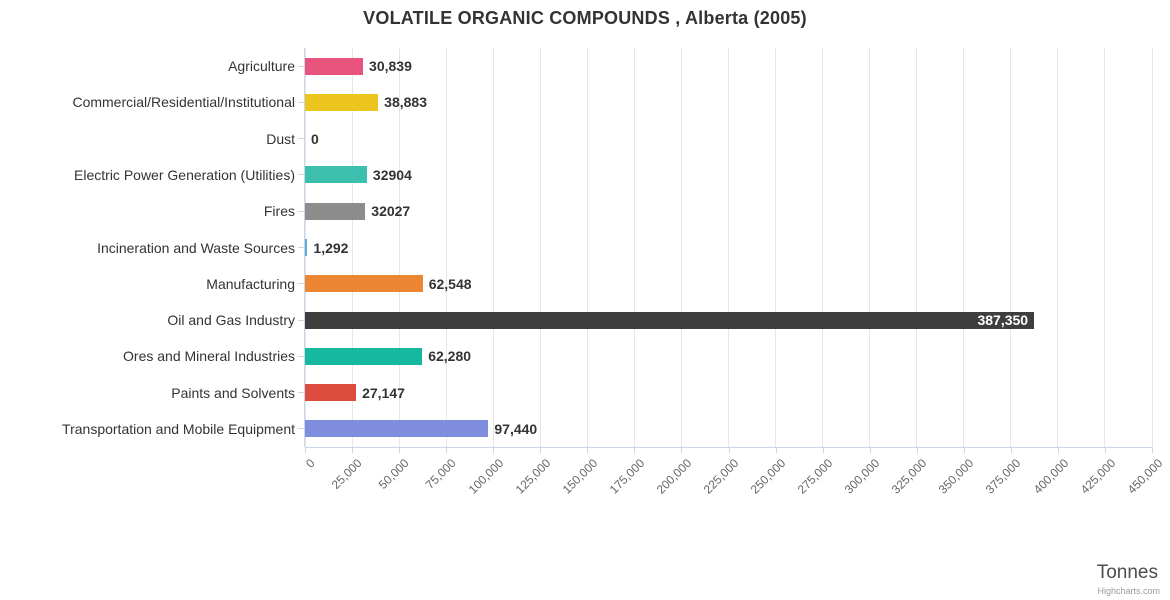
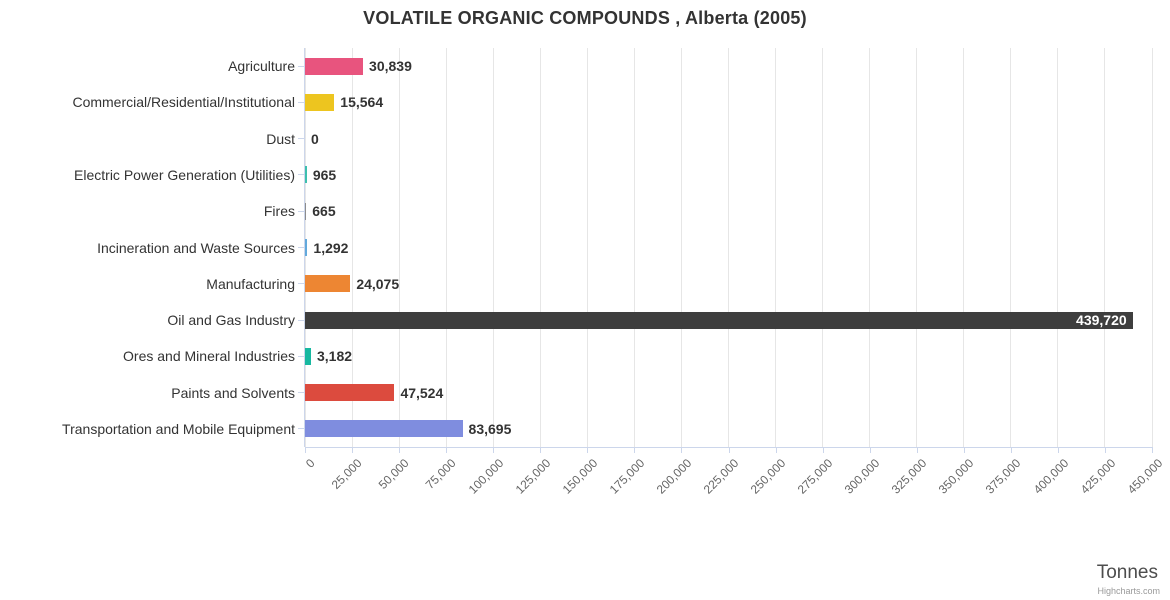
Commercial/Residential/Institutional: 38,883 -> 15,564
Electric Power Generation (Utilities): 32904 -> 965
Fires: 32027 -> 665
Manufacturing: 62,548 -> 24,075
Oil and Gas Industry: 387,350 -> 439,720
Ores and Mineral Industries: 62,280 -> 3,182
Paints and Solvents: 27,147 -> 47,524
Transportation and Mobile Equipment: 97,440 -> 83,695
